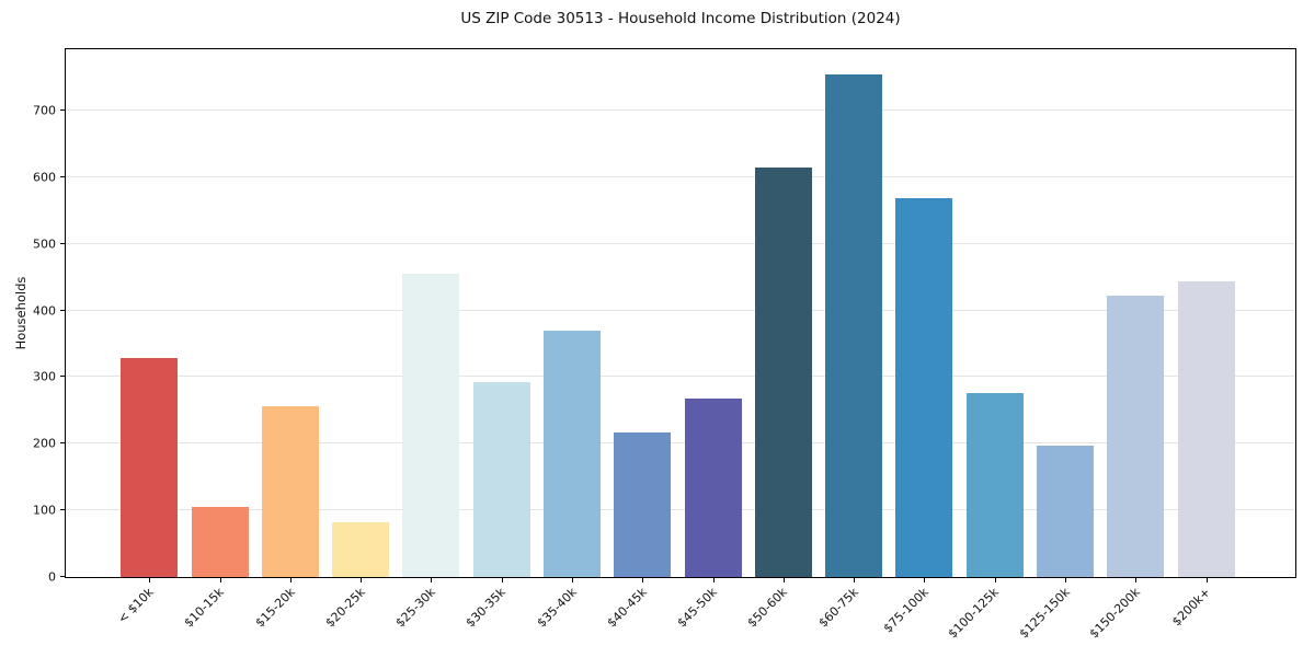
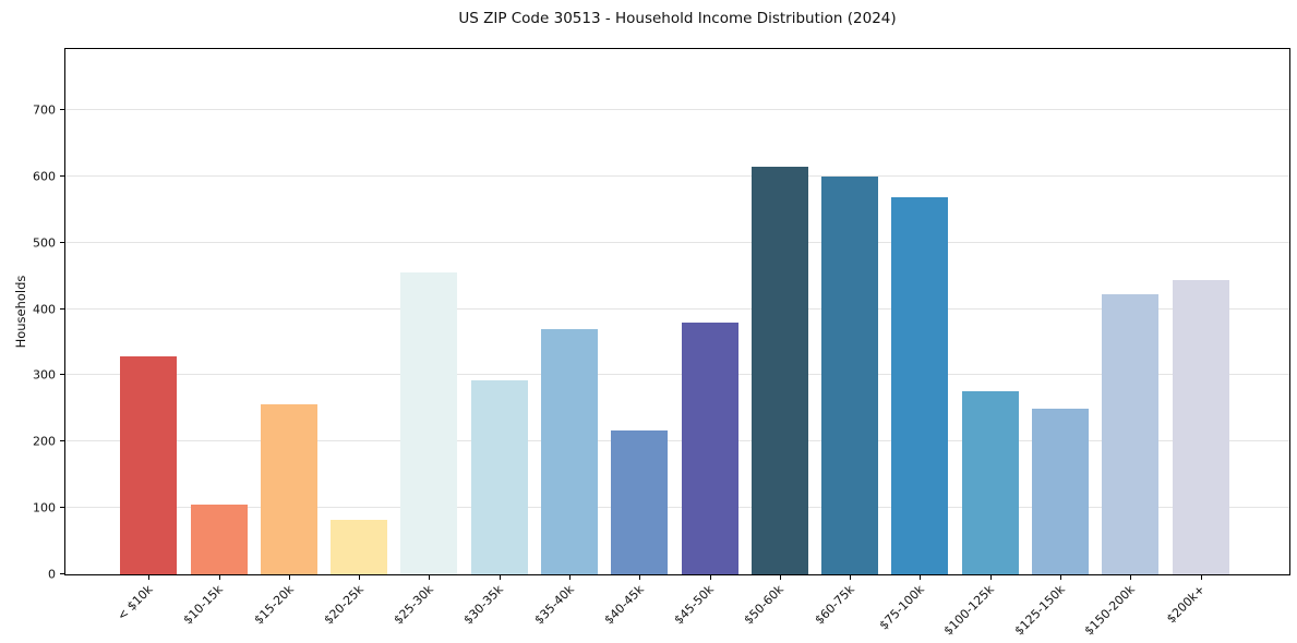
$45-50k: 270 -> 380
$60-75k: 750 -> 600
$125-150k: 200 -> 250
